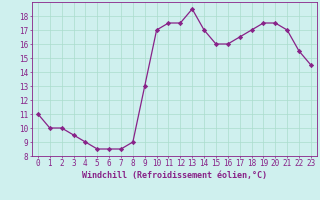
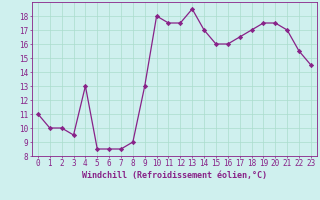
4: 9.0 -> 13.0
10: 17.0 -> 18.0
